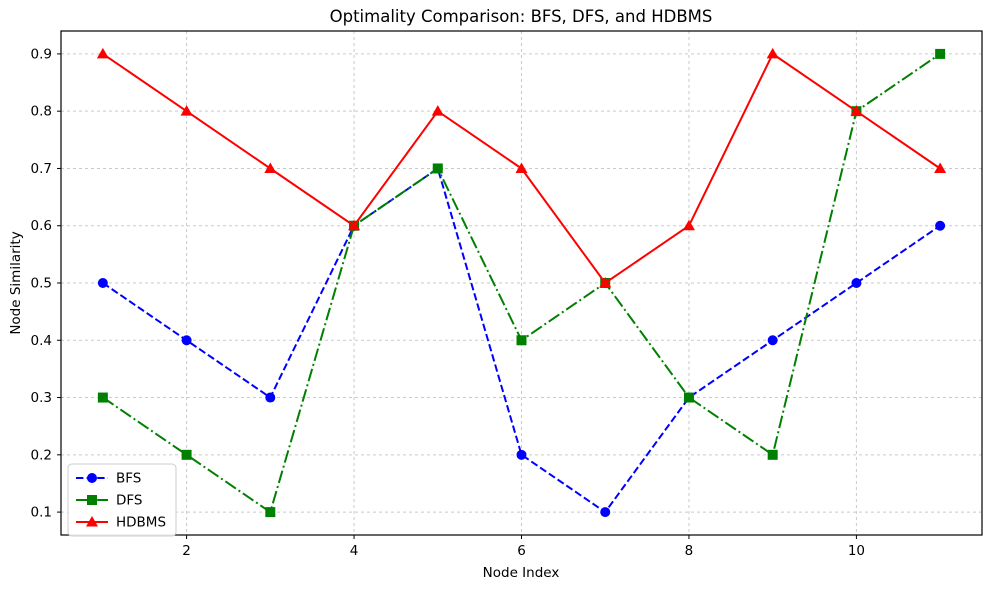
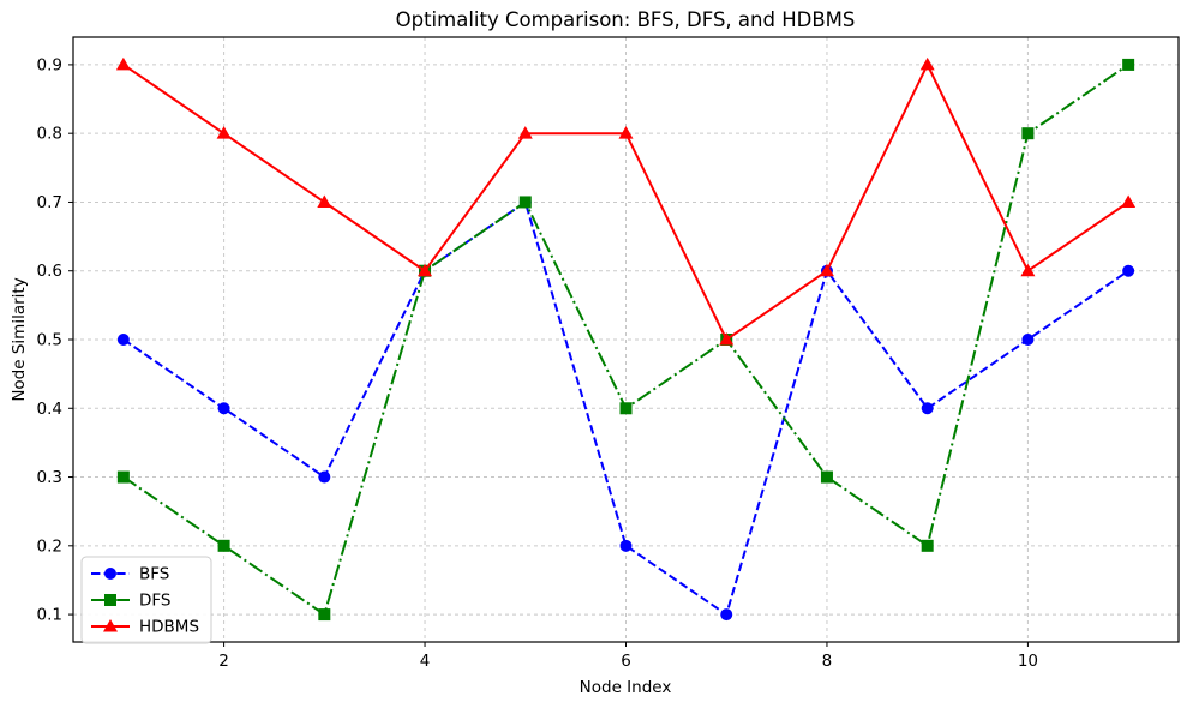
HDBMS/6: 0.7 -> 0.8
BFS/8: 0.3 -> 0.6
HDBMS/10: 0.8 -> 0.6
